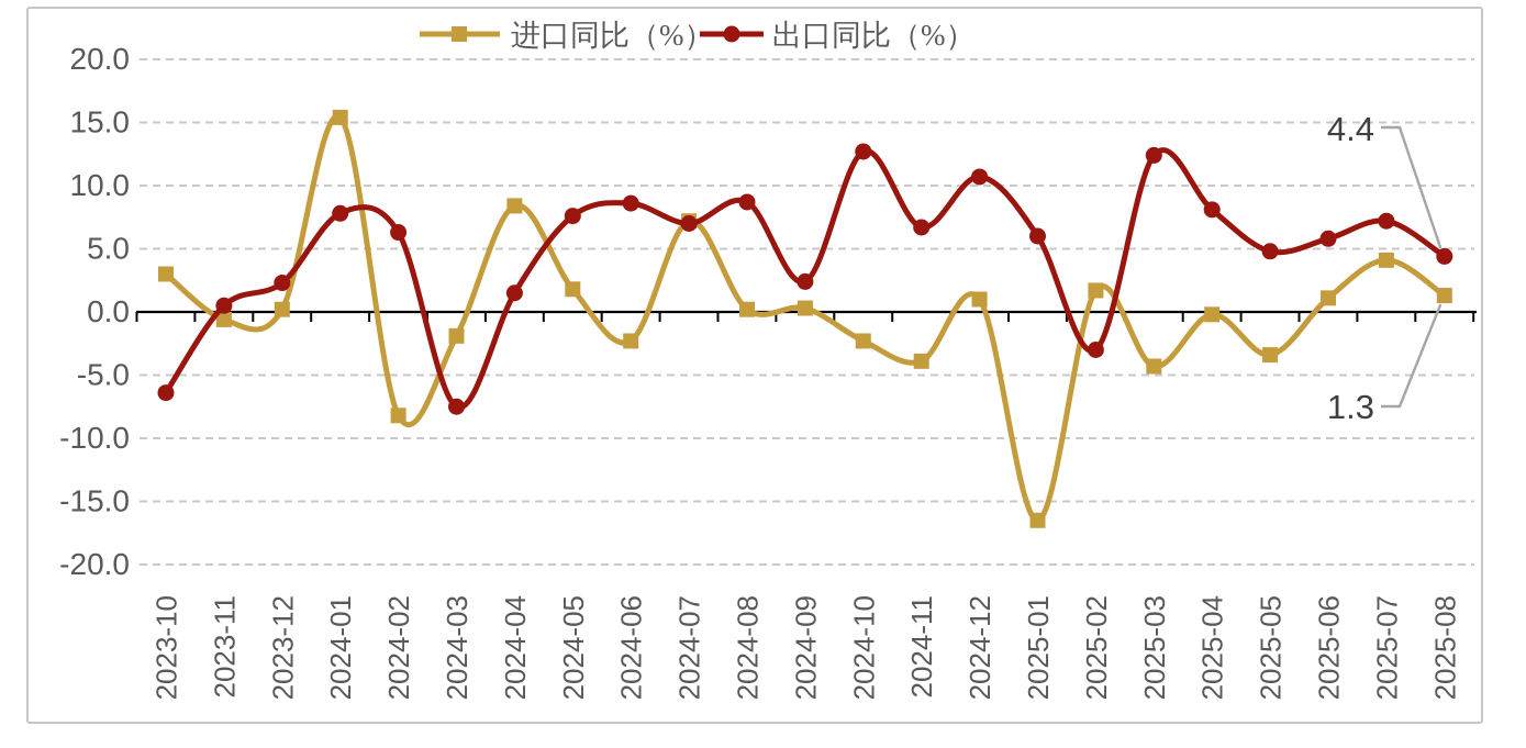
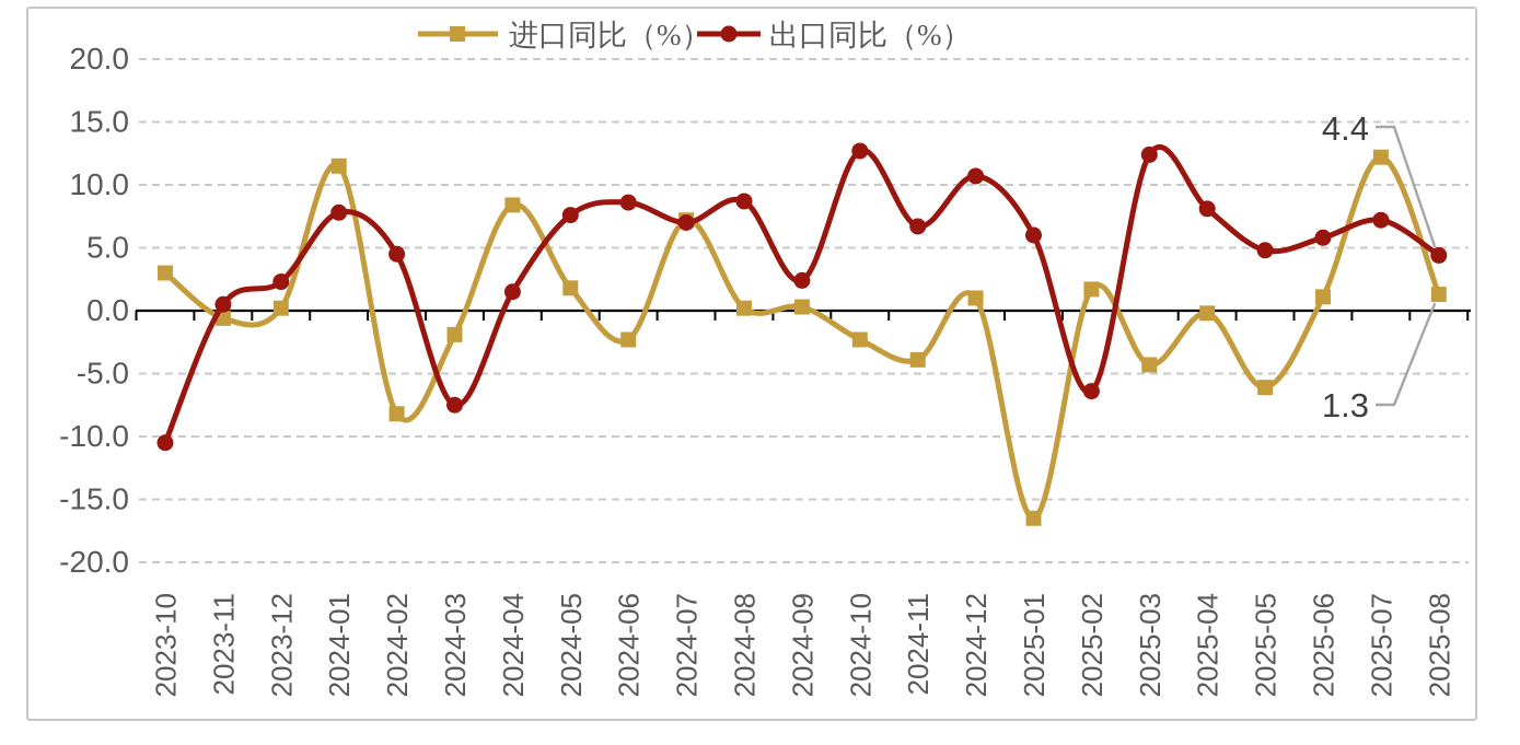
出口同比（%）/2023-10: -6.4 -> -10.5
进口同比（%）/2024-01: 15.4 -> 11.5
出口同比（%）/2024-02: 6.3 -> 4.5
出口同比（%）/2025-02: -3.0 -> -6.4
进口同比（%）/2025-05: -3.4 -> -6.1
进口同比（%）/2025-07: 4.1 -> 12.2
